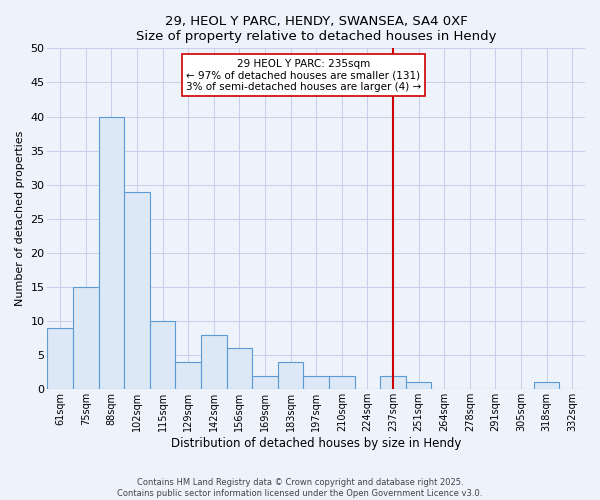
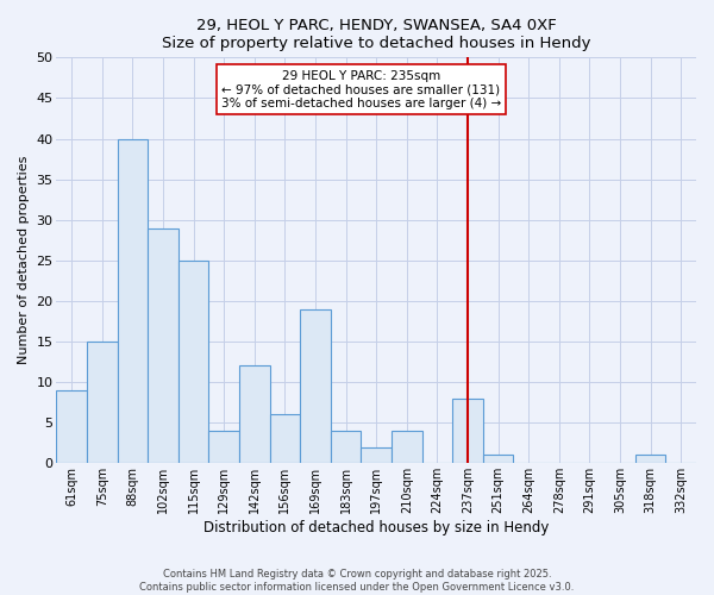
115sqm: 10 -> 25
142sqm: 8 -> 12
169sqm: 2 -> 19
210sqm: 2 -> 4
237sqm: 2 -> 8
